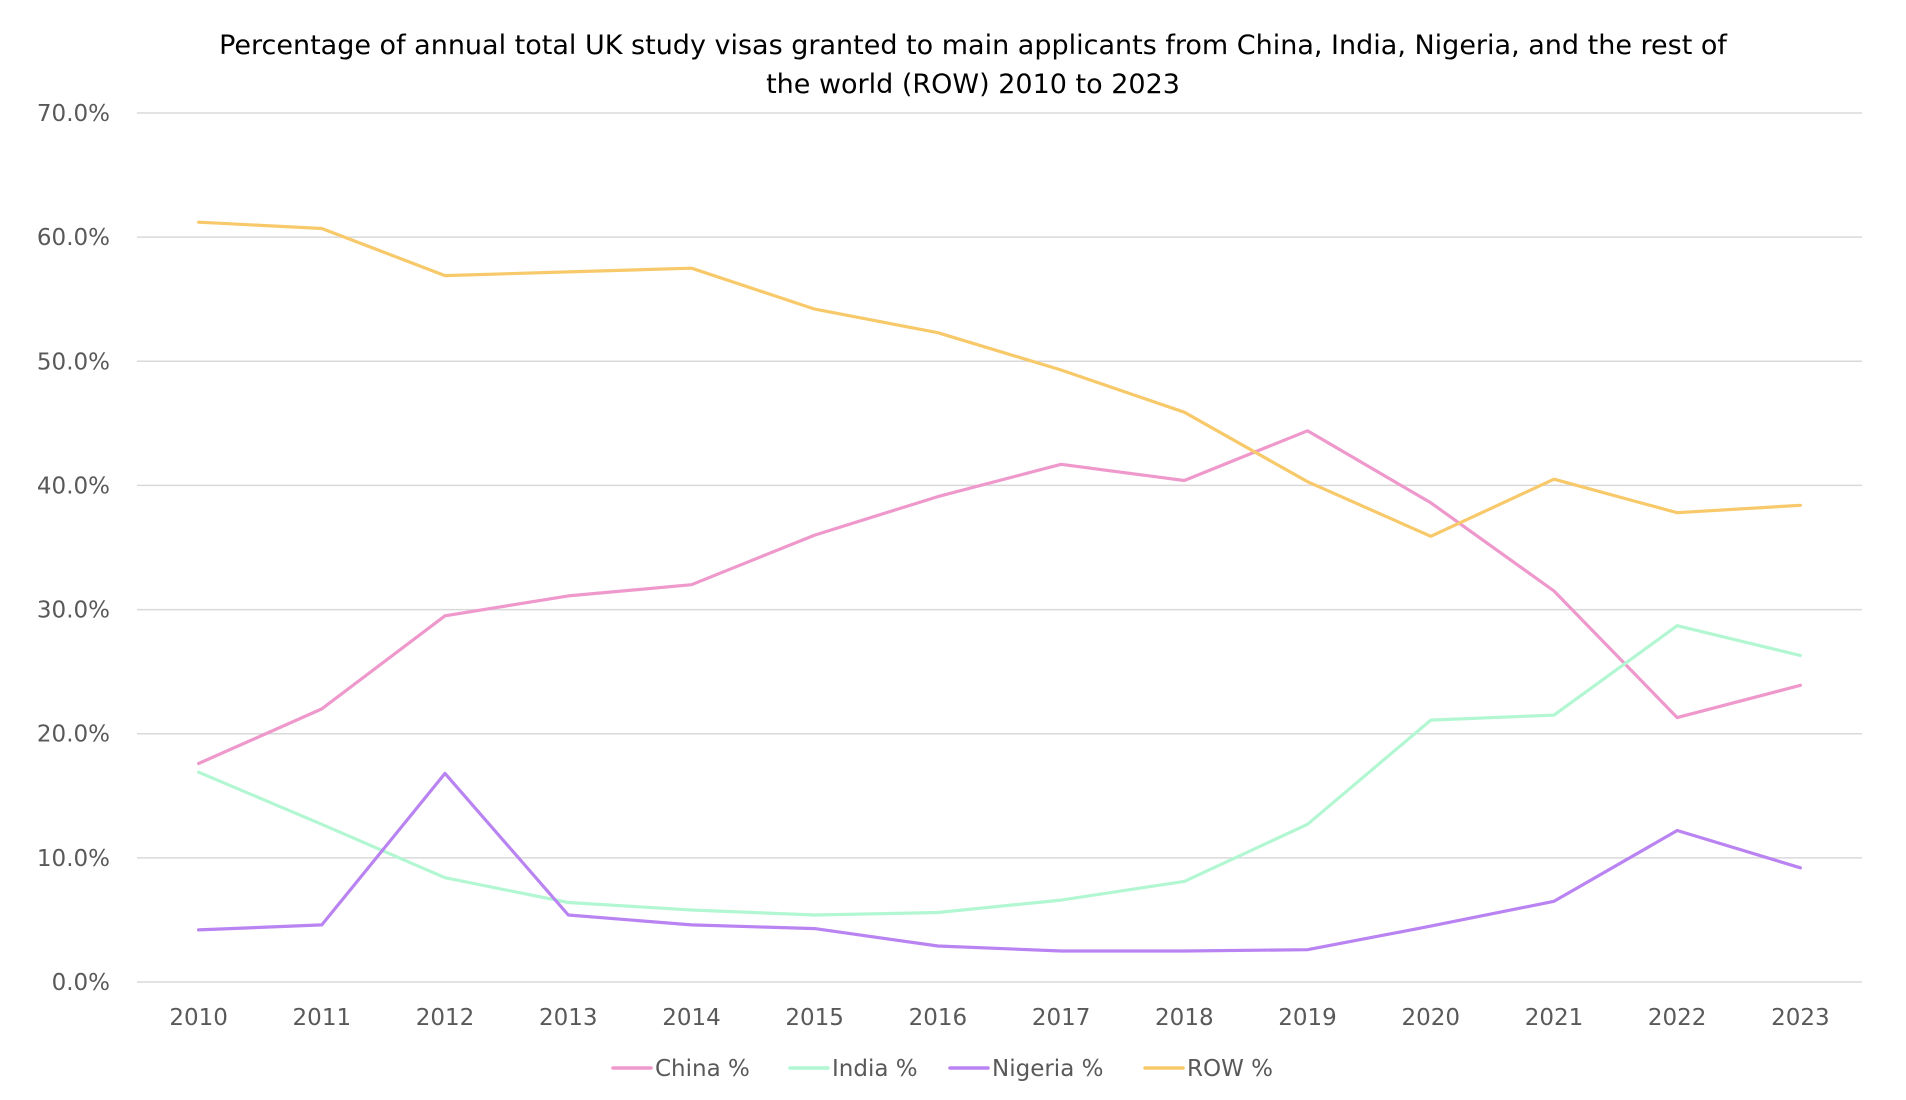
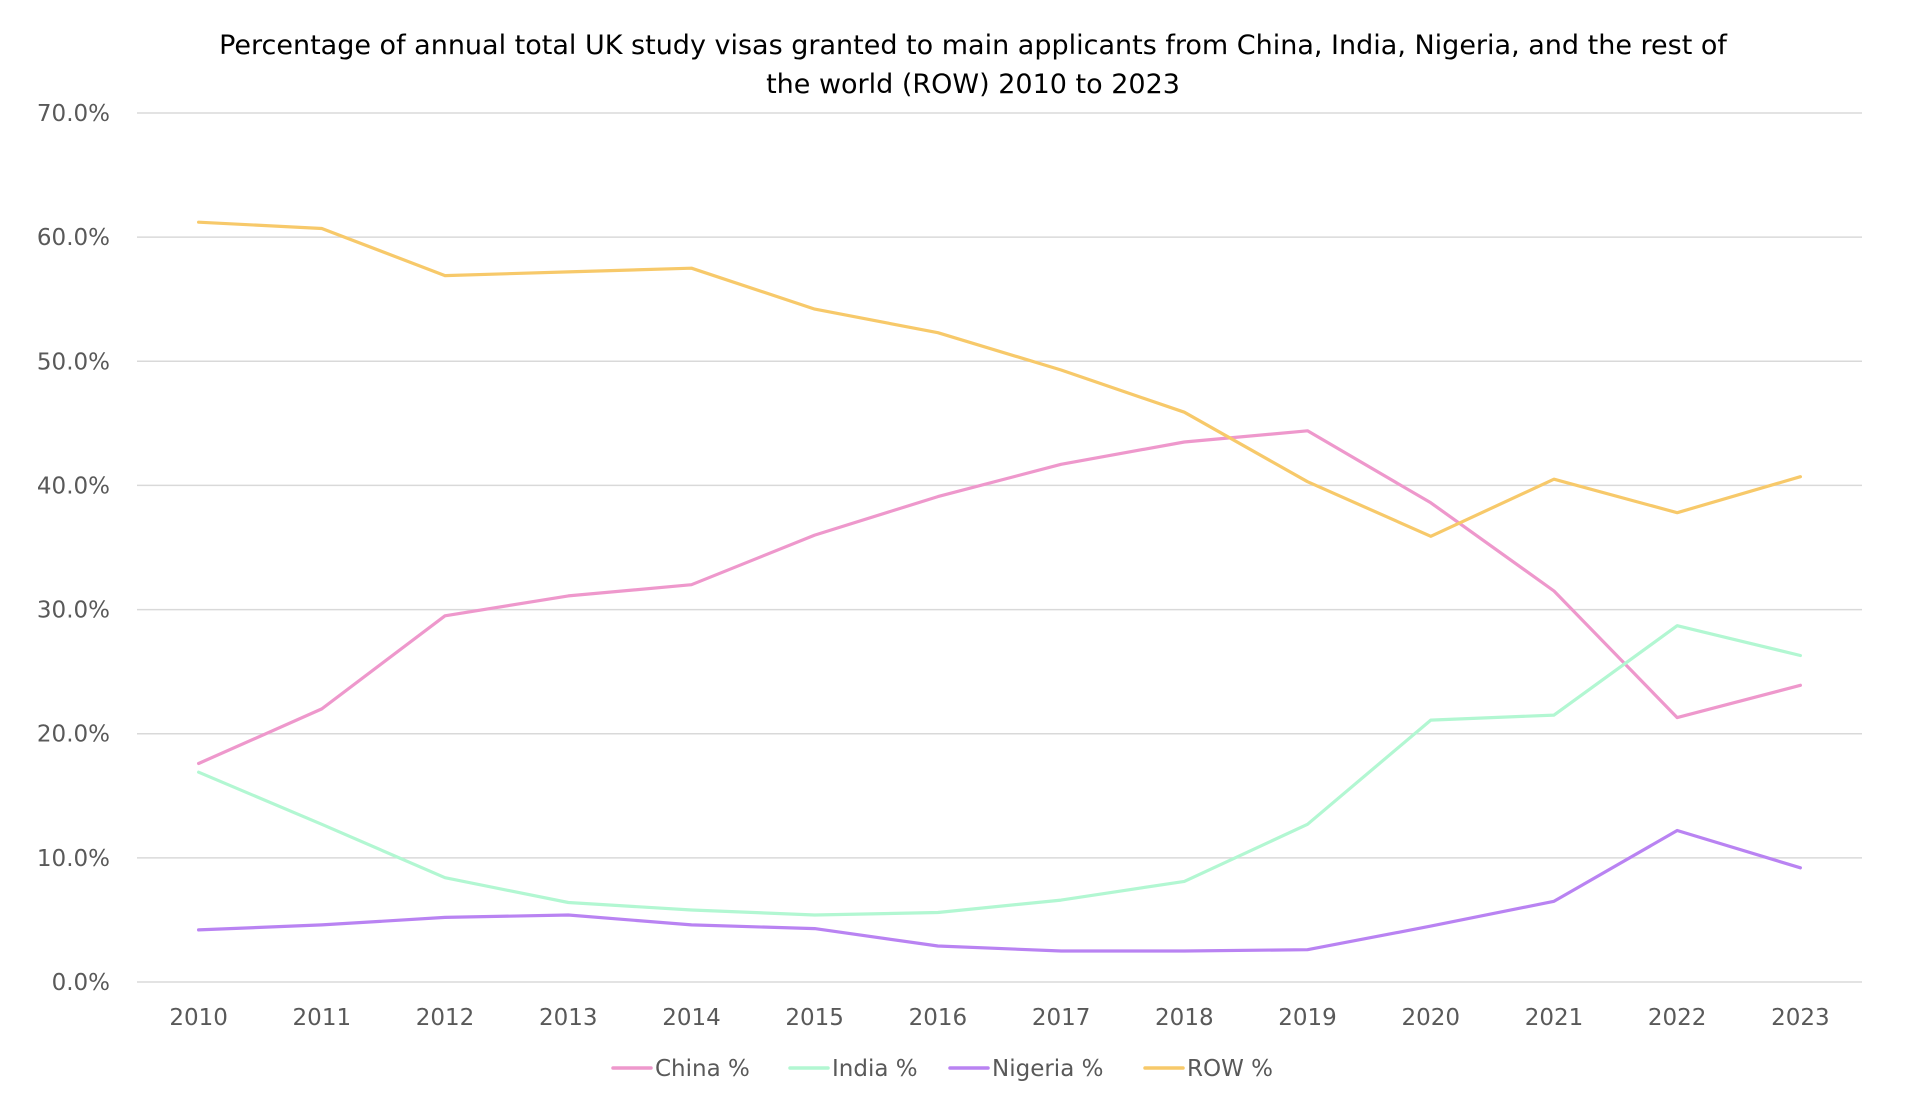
Nigeria %/2012: 16.8% -> 5.2%
China %/2018: 40.4% -> 43.5%
ROW %/2023: 38.4% -> 40.7%
